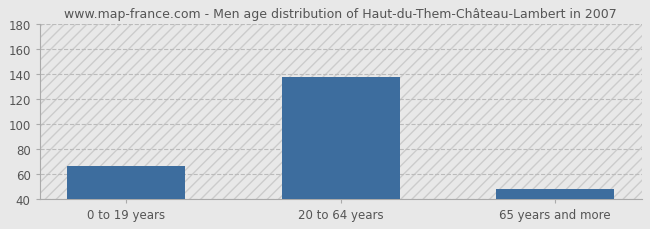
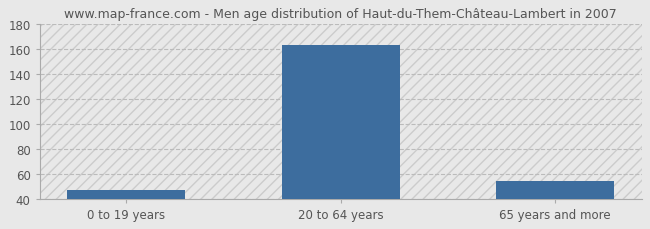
0 to 19 years: 66 -> 47
20 to 64 years: 138 -> 163
65 years and more: 48 -> 54
